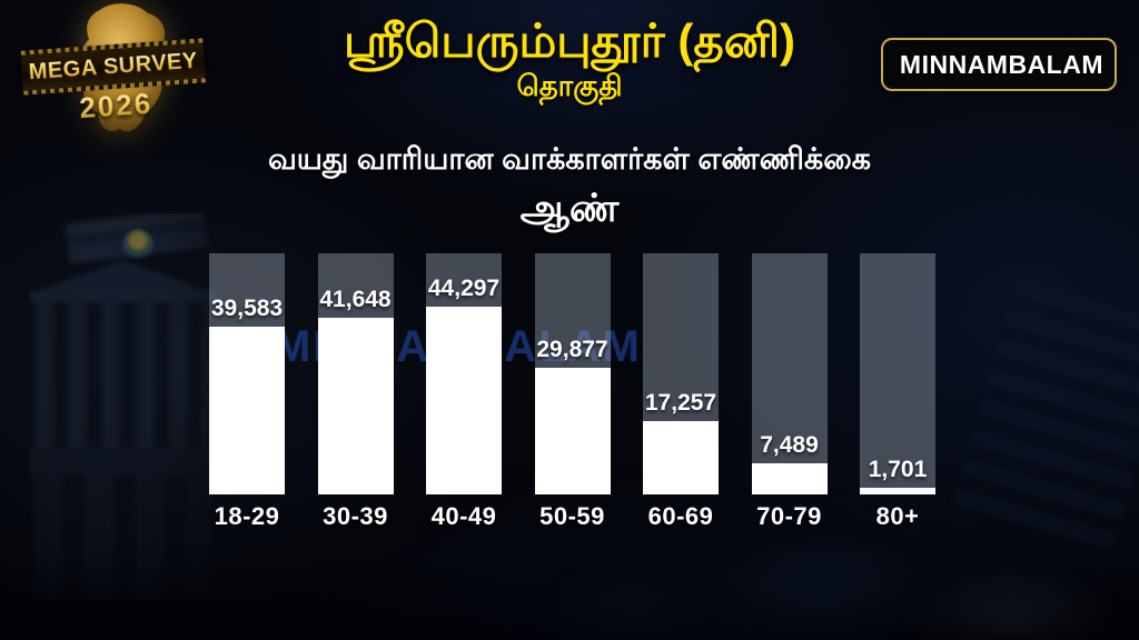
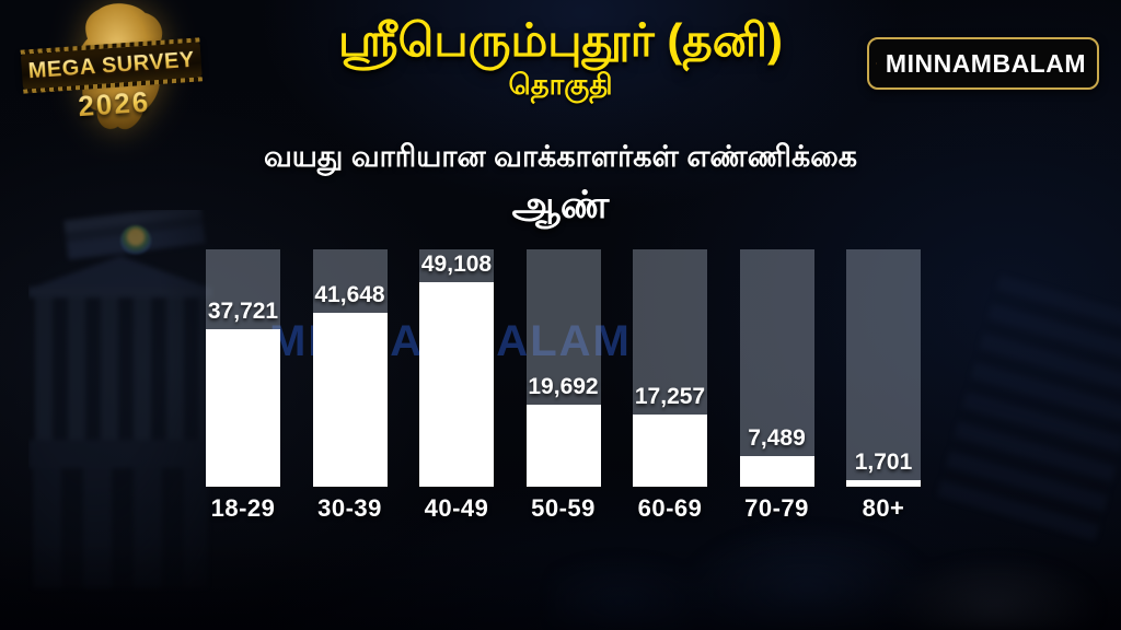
18-29: 39,583 -> 37,721
40-49: 44,297 -> 49,108
50-59: 29,877 -> 19,692
